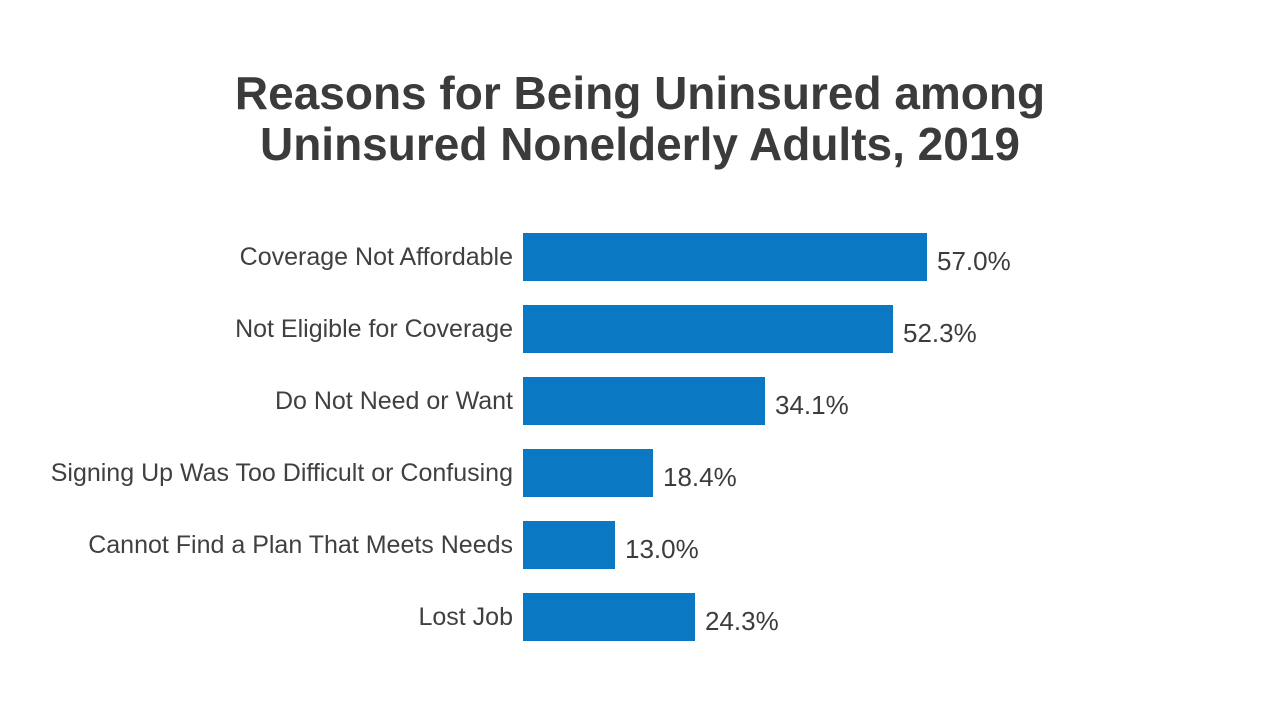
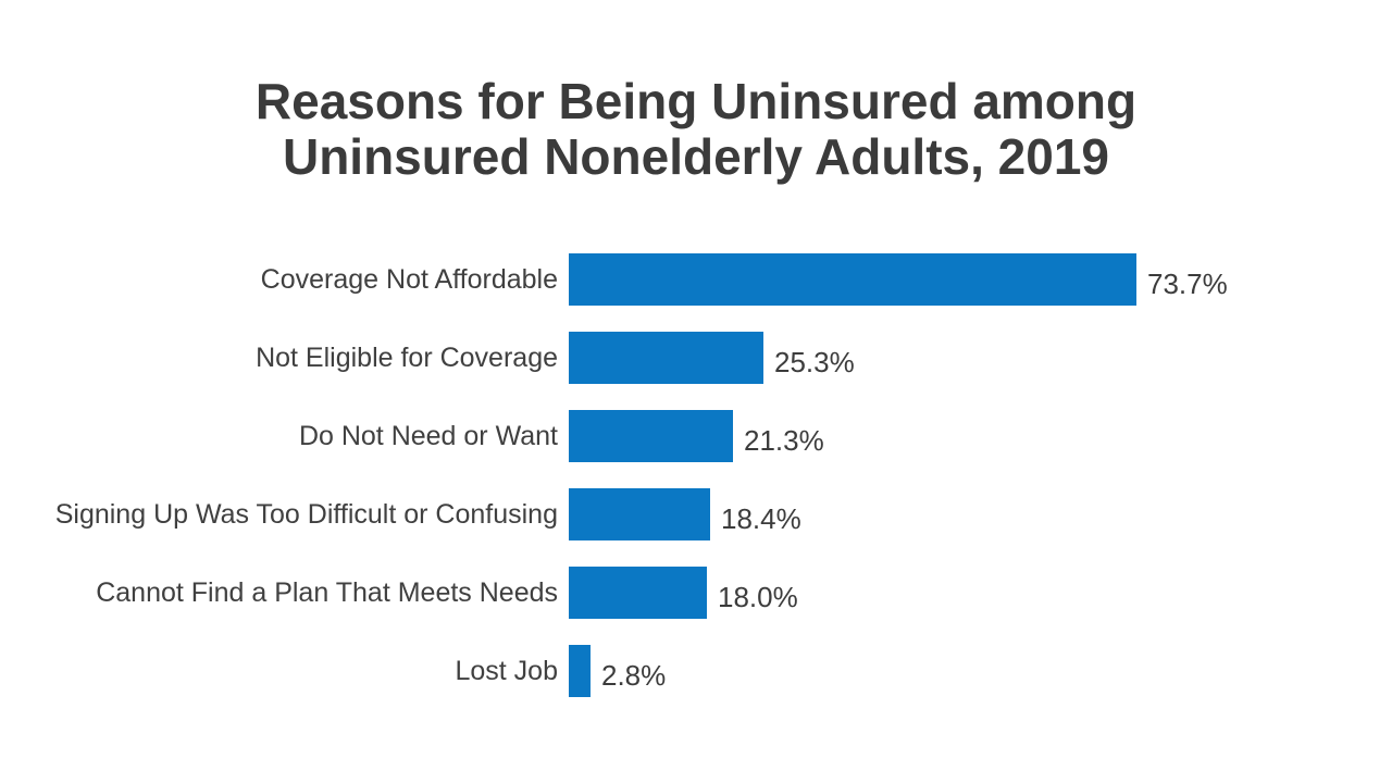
Coverage Not Affordable: 57.0% -> 73.7%
Not Eligible for Coverage: 52.3% -> 25.3%
Do Not Need or Want: 34.1% -> 21.3%
Cannot Find a Plan That Meets Needs: 13.0% -> 18.0%
Lost Job: 24.3% -> 2.8%
